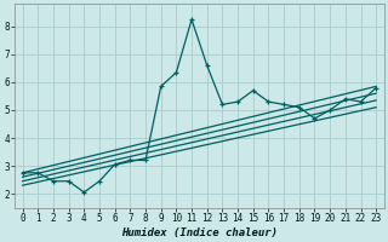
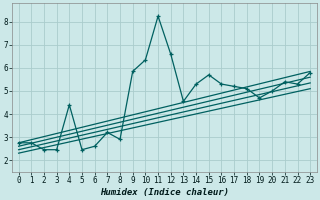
4: 2.05 -> 4.40
6: 3.05 -> 2.60
8: 3.20 -> 2.90
13: 5.20 -> 4.55
